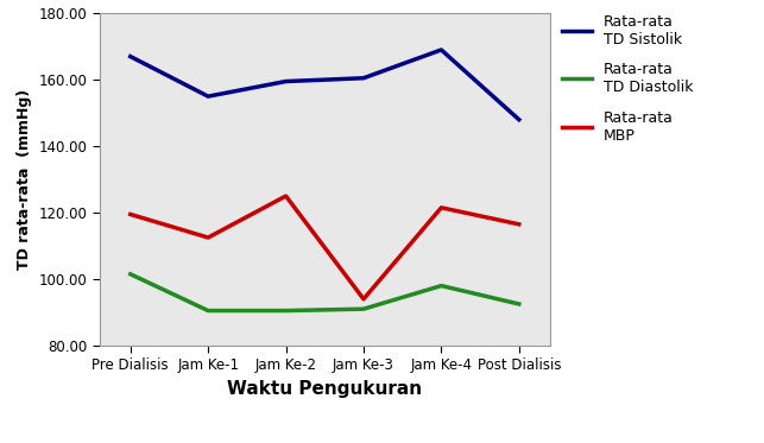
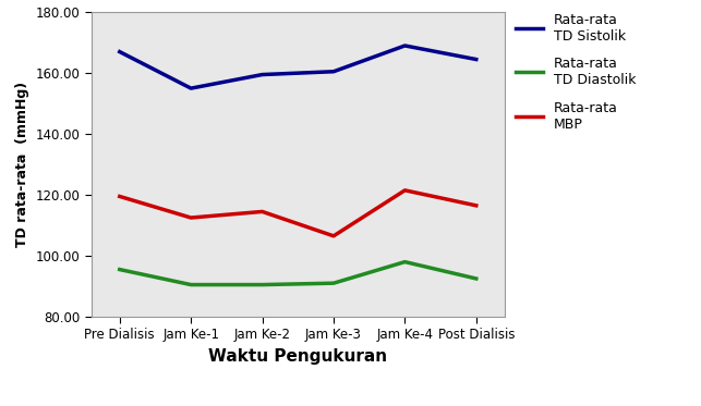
Rata-rata TD Diastolik/Pre Dialisis: 101.5 -> 95.5
Rata-rata MBP/Jam Ke-2: 125.0 -> 114.5
Rata-rata MBP/Jam Ke-3: 94.0 -> 106.5
Rata-rata TD Sistolik/Post Dialisis: 148.0 -> 164.5
